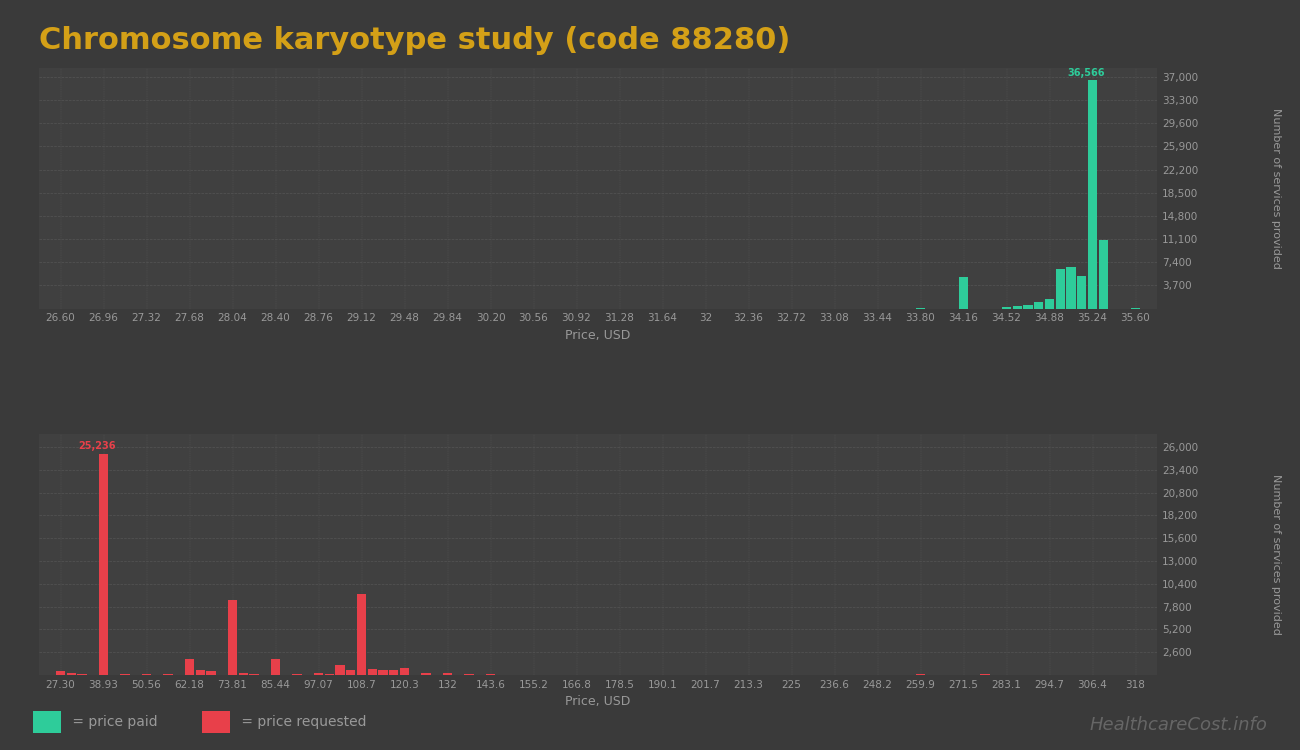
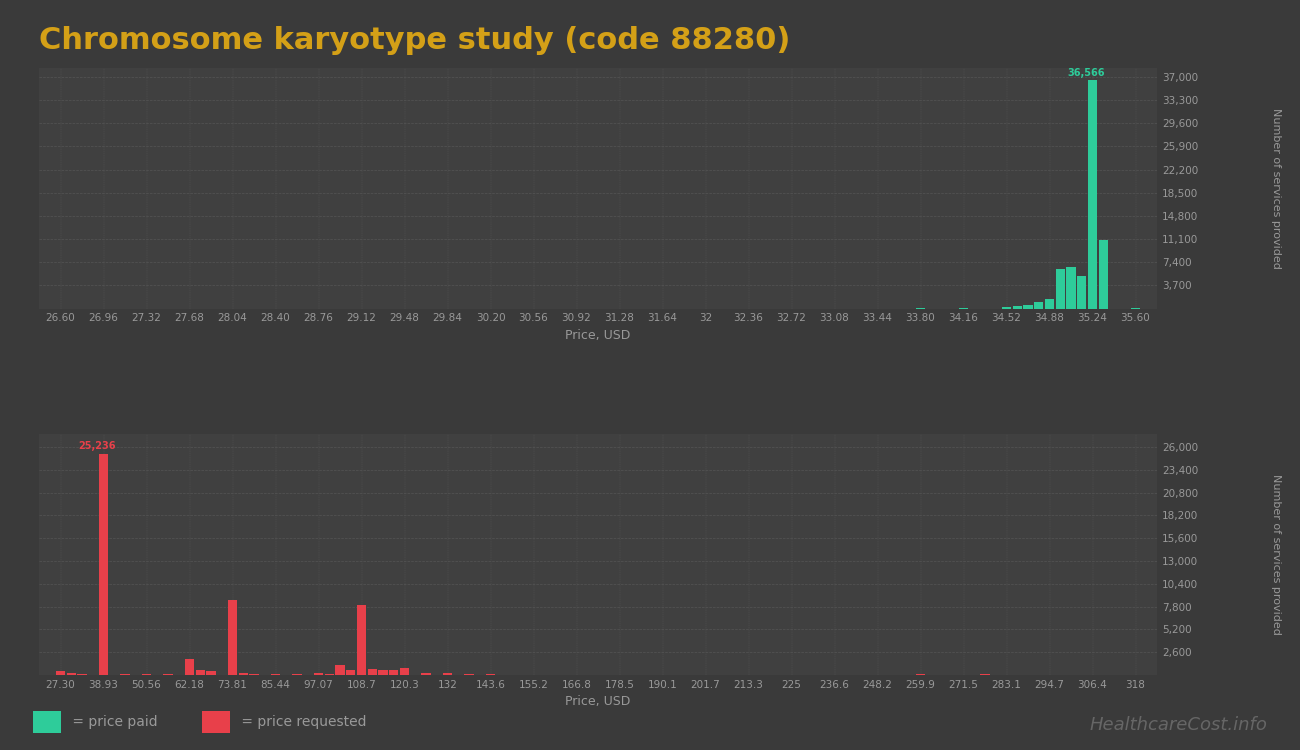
34.16: 5,000 -> 0
85.44: 1,800 -> 100
108.7: 9,200 -> 8,000
